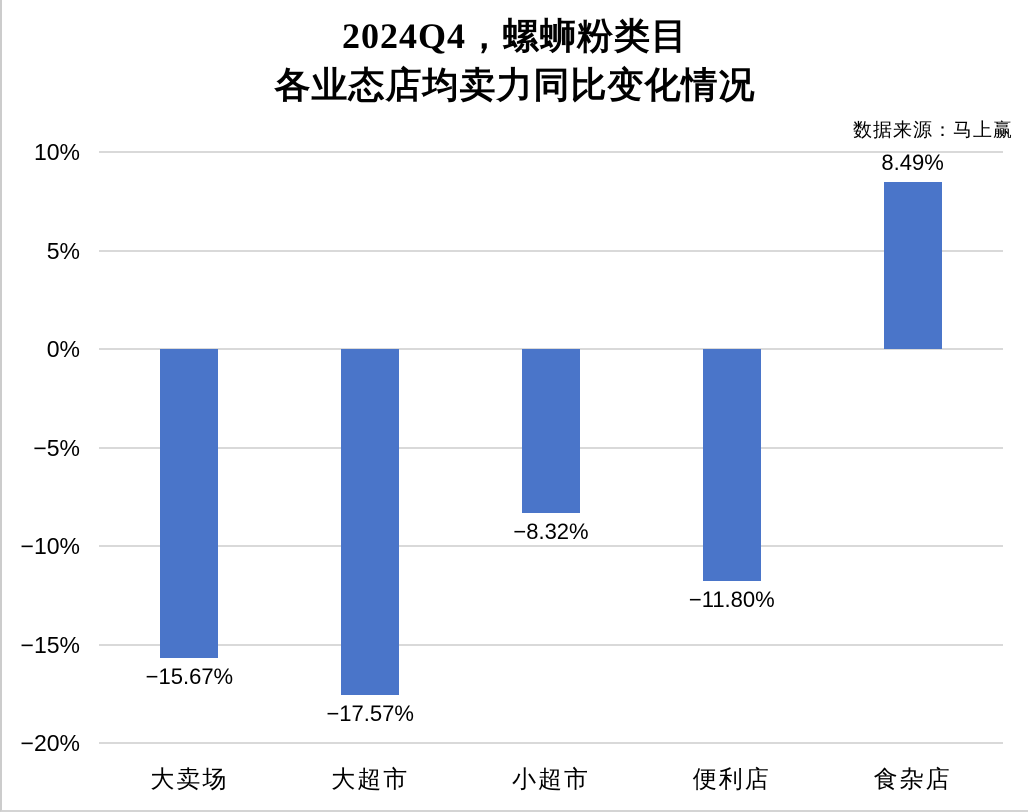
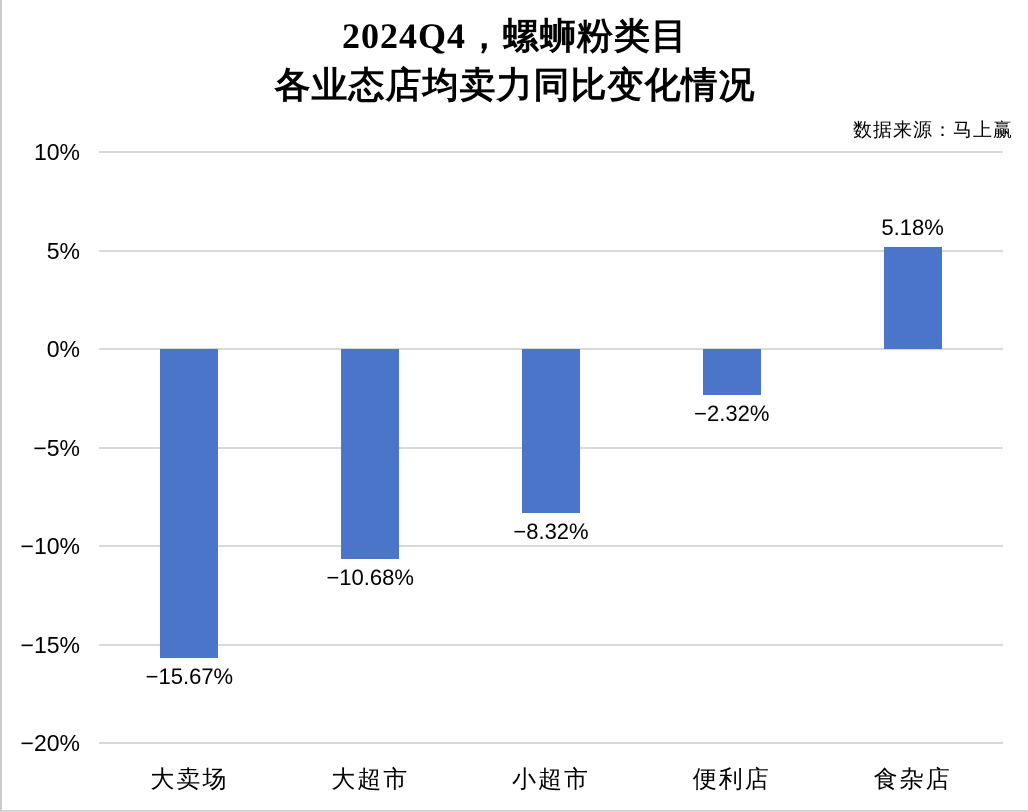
大超市: −17.57% -> −10.68%
便利店: −11.80% -> −2.32%
食杂店: 8.49% -> 5.18%
